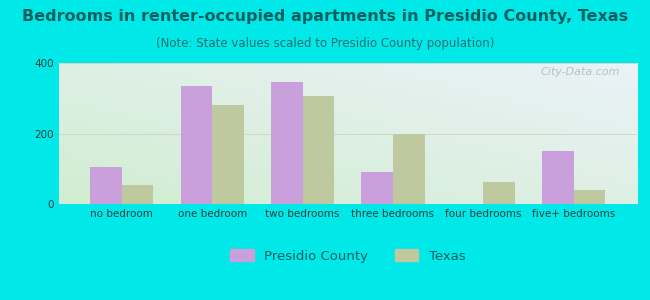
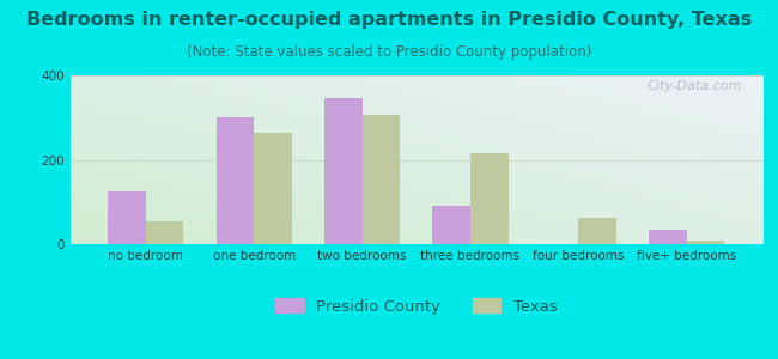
Presidio County/no bedroom: 105 -> 125
Presidio County/one bedroom: 335 -> 300
Texas/one bedroom: 280 -> 265
Texas/three bedrooms: 200 -> 215
Presidio County/five+ bedrooms: 150 -> 35
Texas/five+ bedrooms: 40 -> 8
